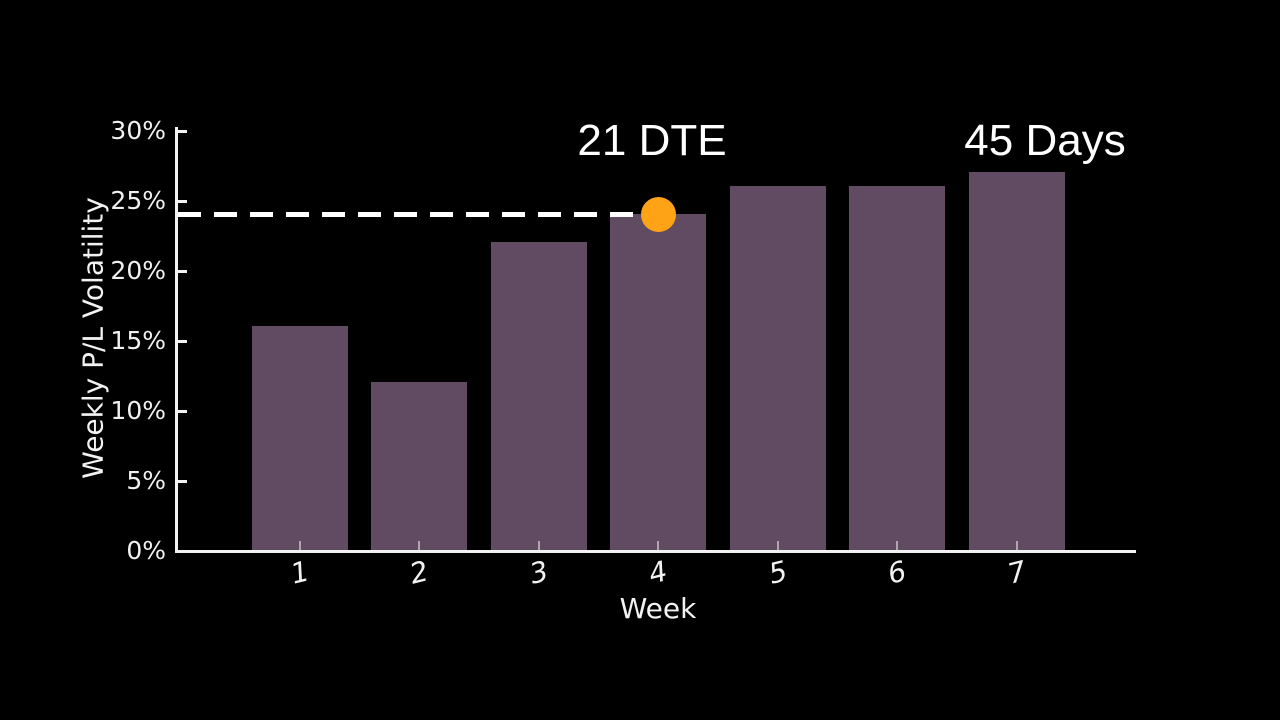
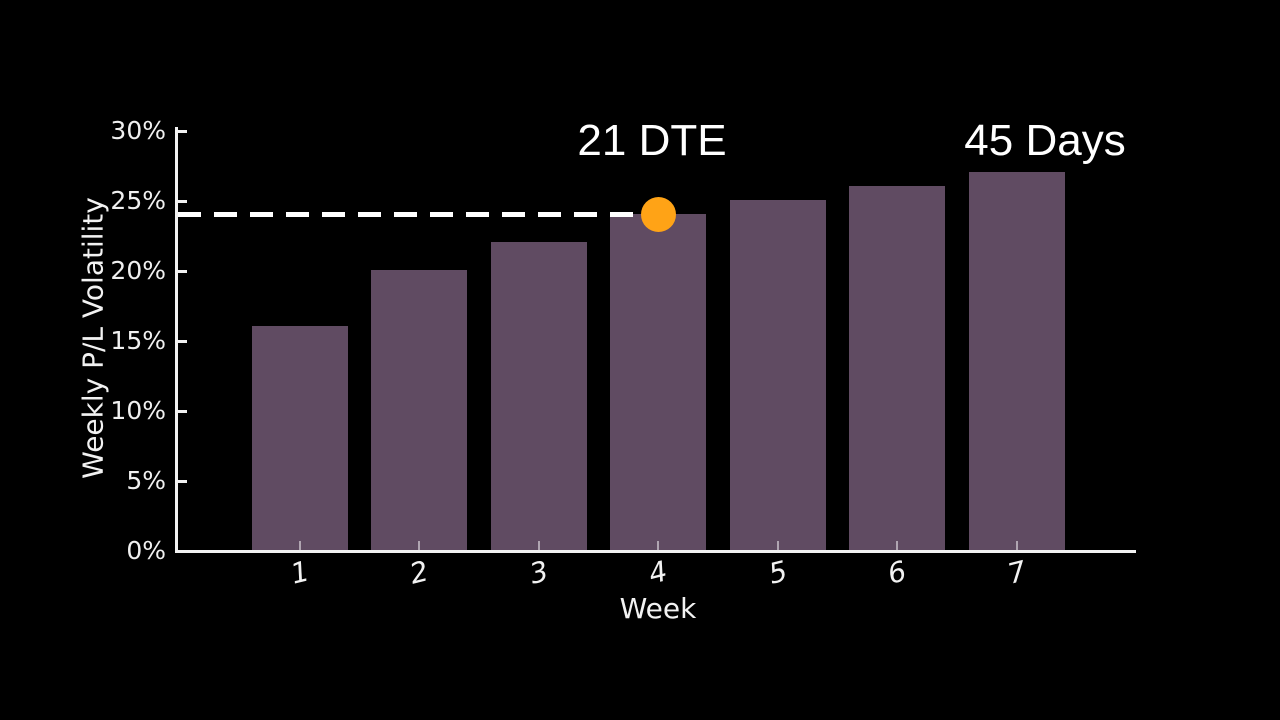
2: 12% -> 20%
5: 26% -> 25%
